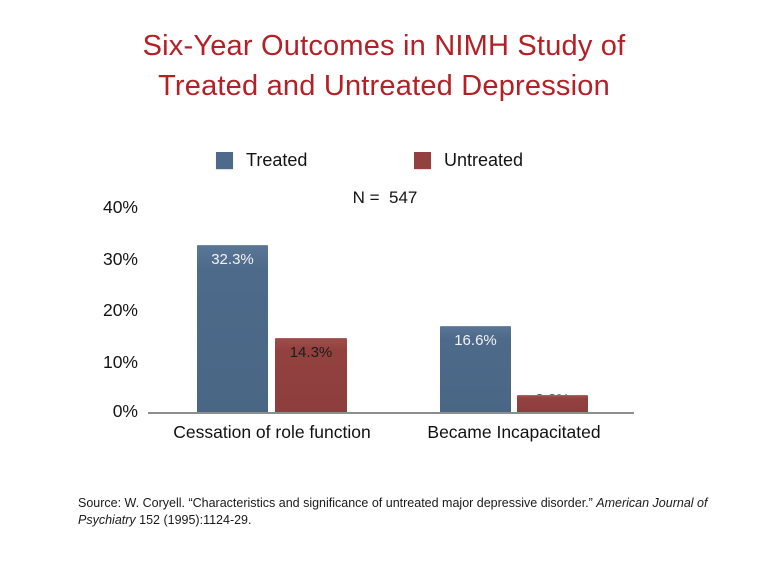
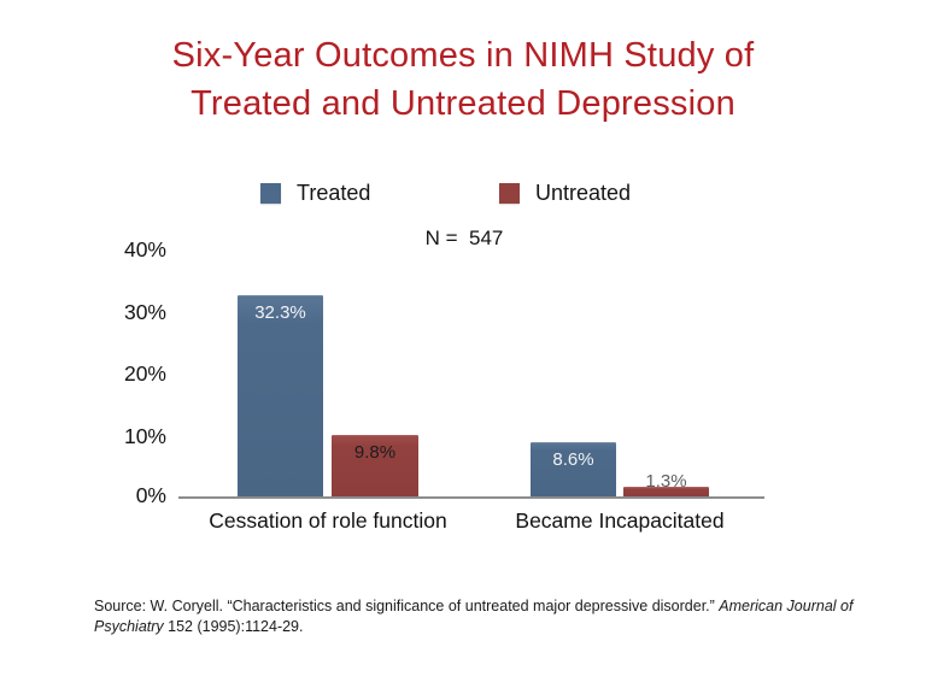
Untreated/Cessation of role function: 14.3% -> 9.8%
Treated/Became Incapacitated: 16.6% -> 8.6%
Untreated/Became Incapacitated: 3.2% -> 1.3%
